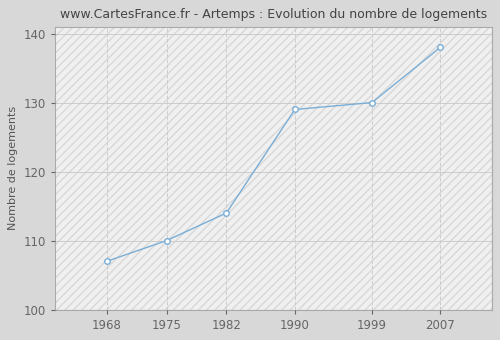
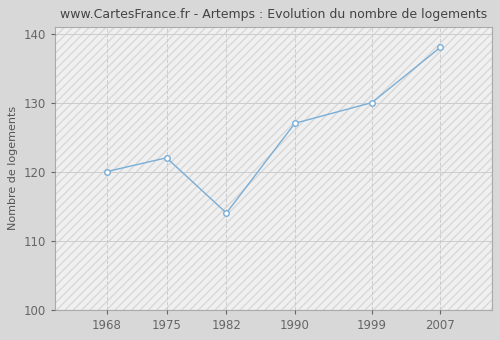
1968: 107 -> 120
1975: 110 -> 122
1990: 129 -> 127
